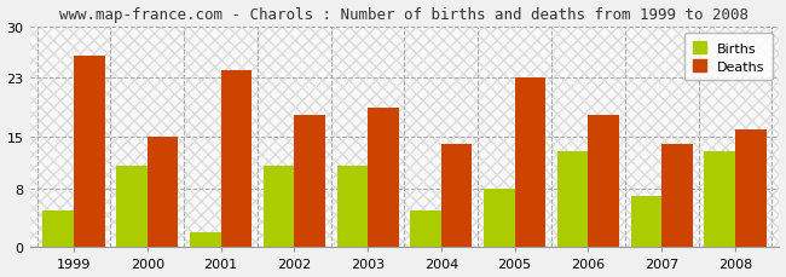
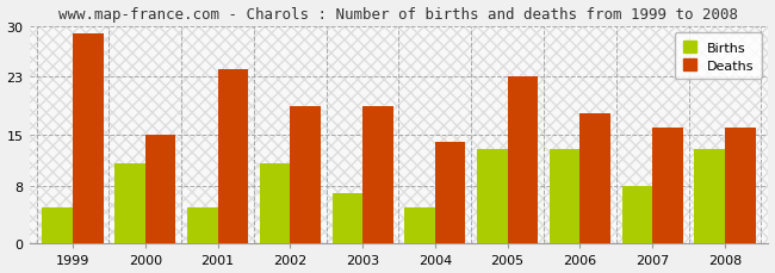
Deaths/1999: 26 -> 29
Births/2001: 2 -> 5
Deaths/2002: 18 -> 19
Births/2003: 11 -> 7
Births/2005: 8 -> 13
Births/2007: 7 -> 8
Deaths/2007: 14 -> 16
